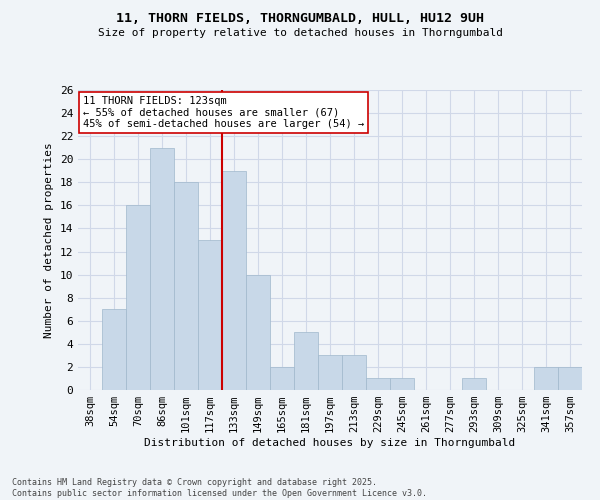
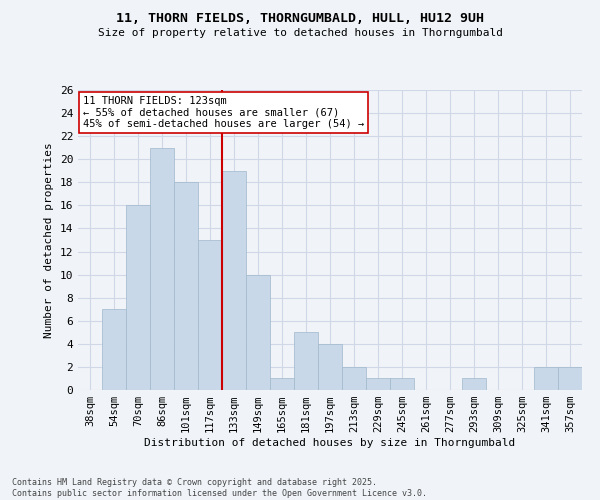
165sqm: 2 -> 1
197sqm: 3 -> 4
213sqm: 3 -> 2
